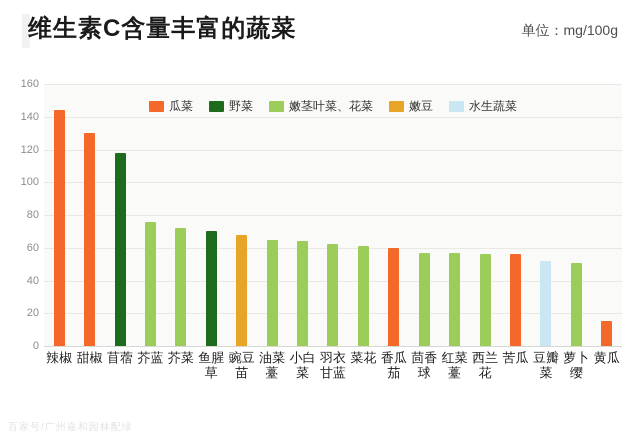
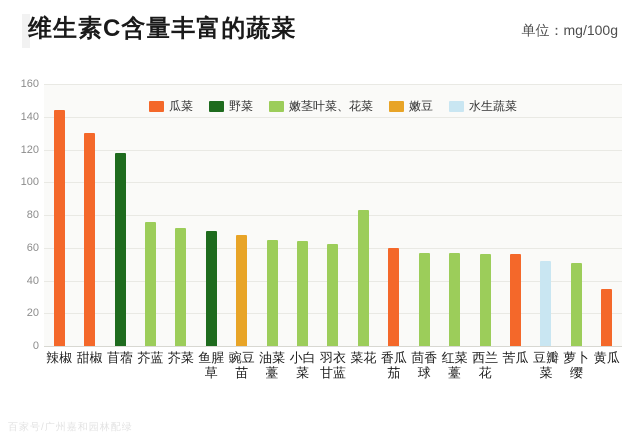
菜花: 61 -> 83
黄瓜: 15 -> 35
